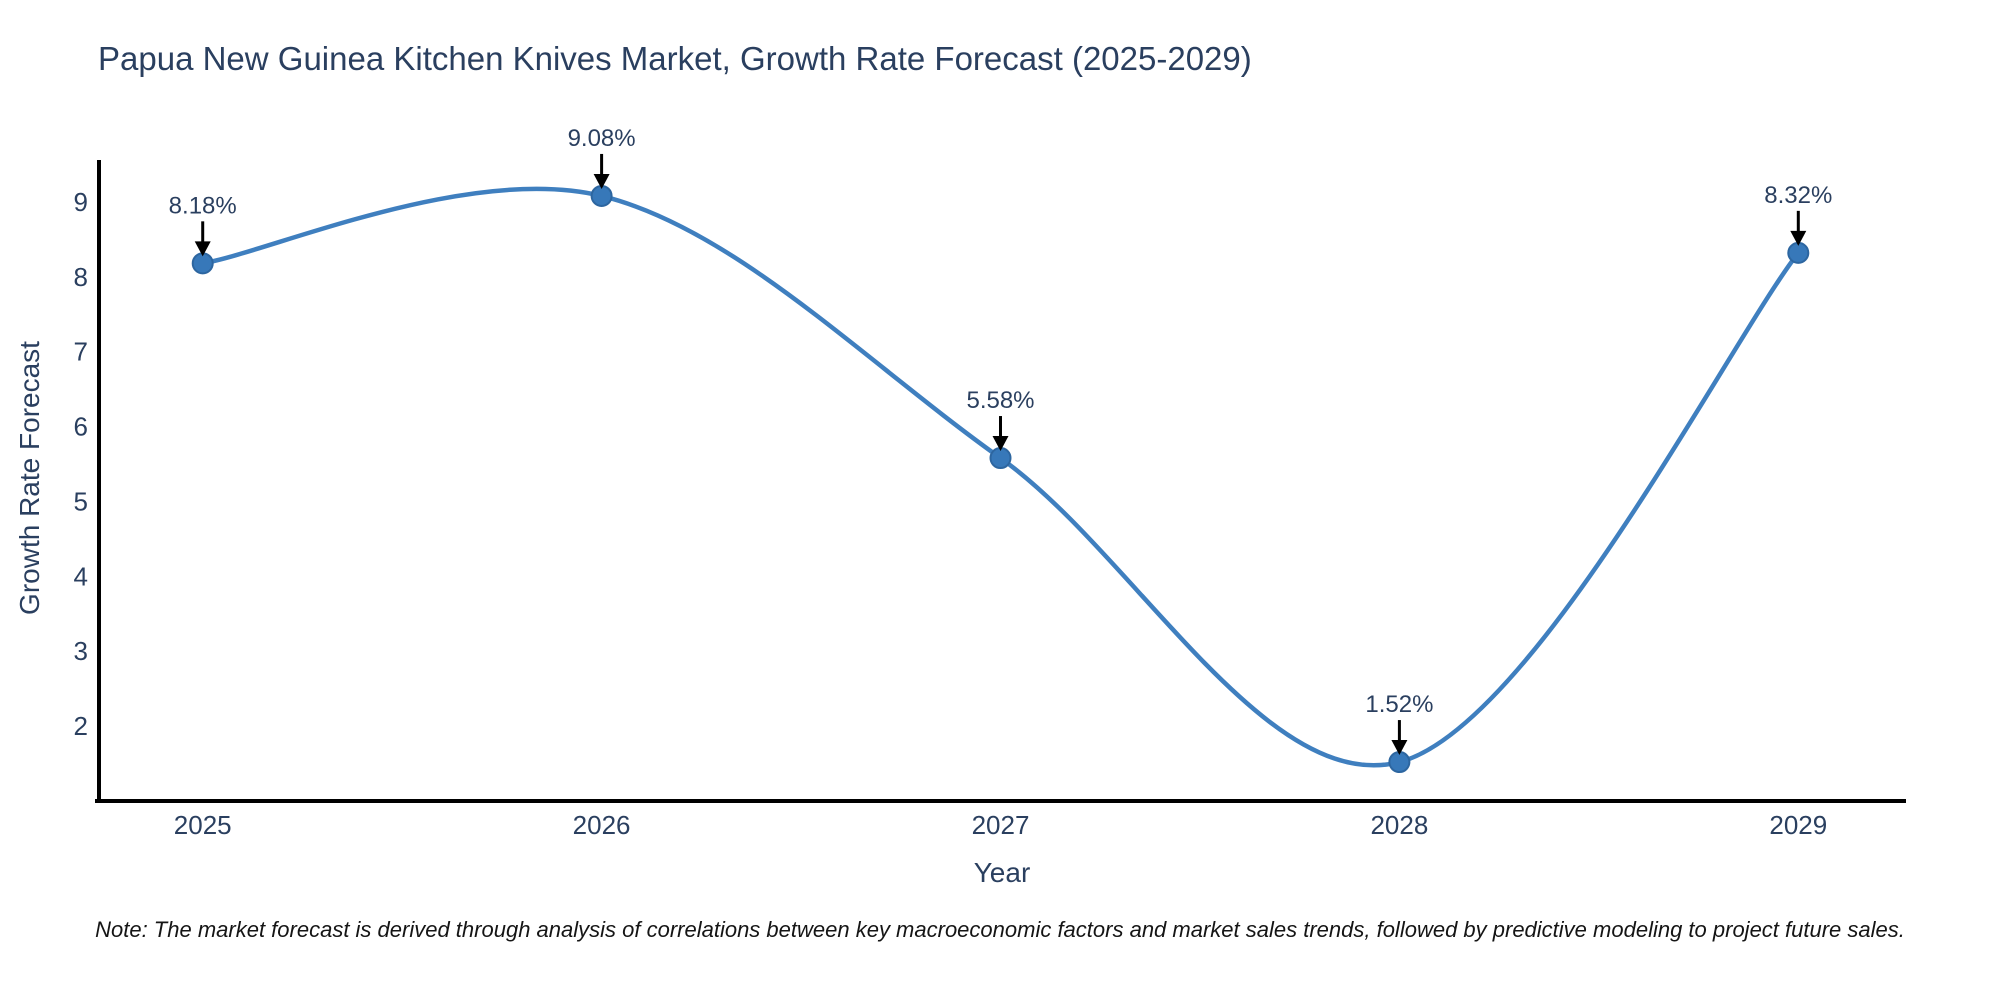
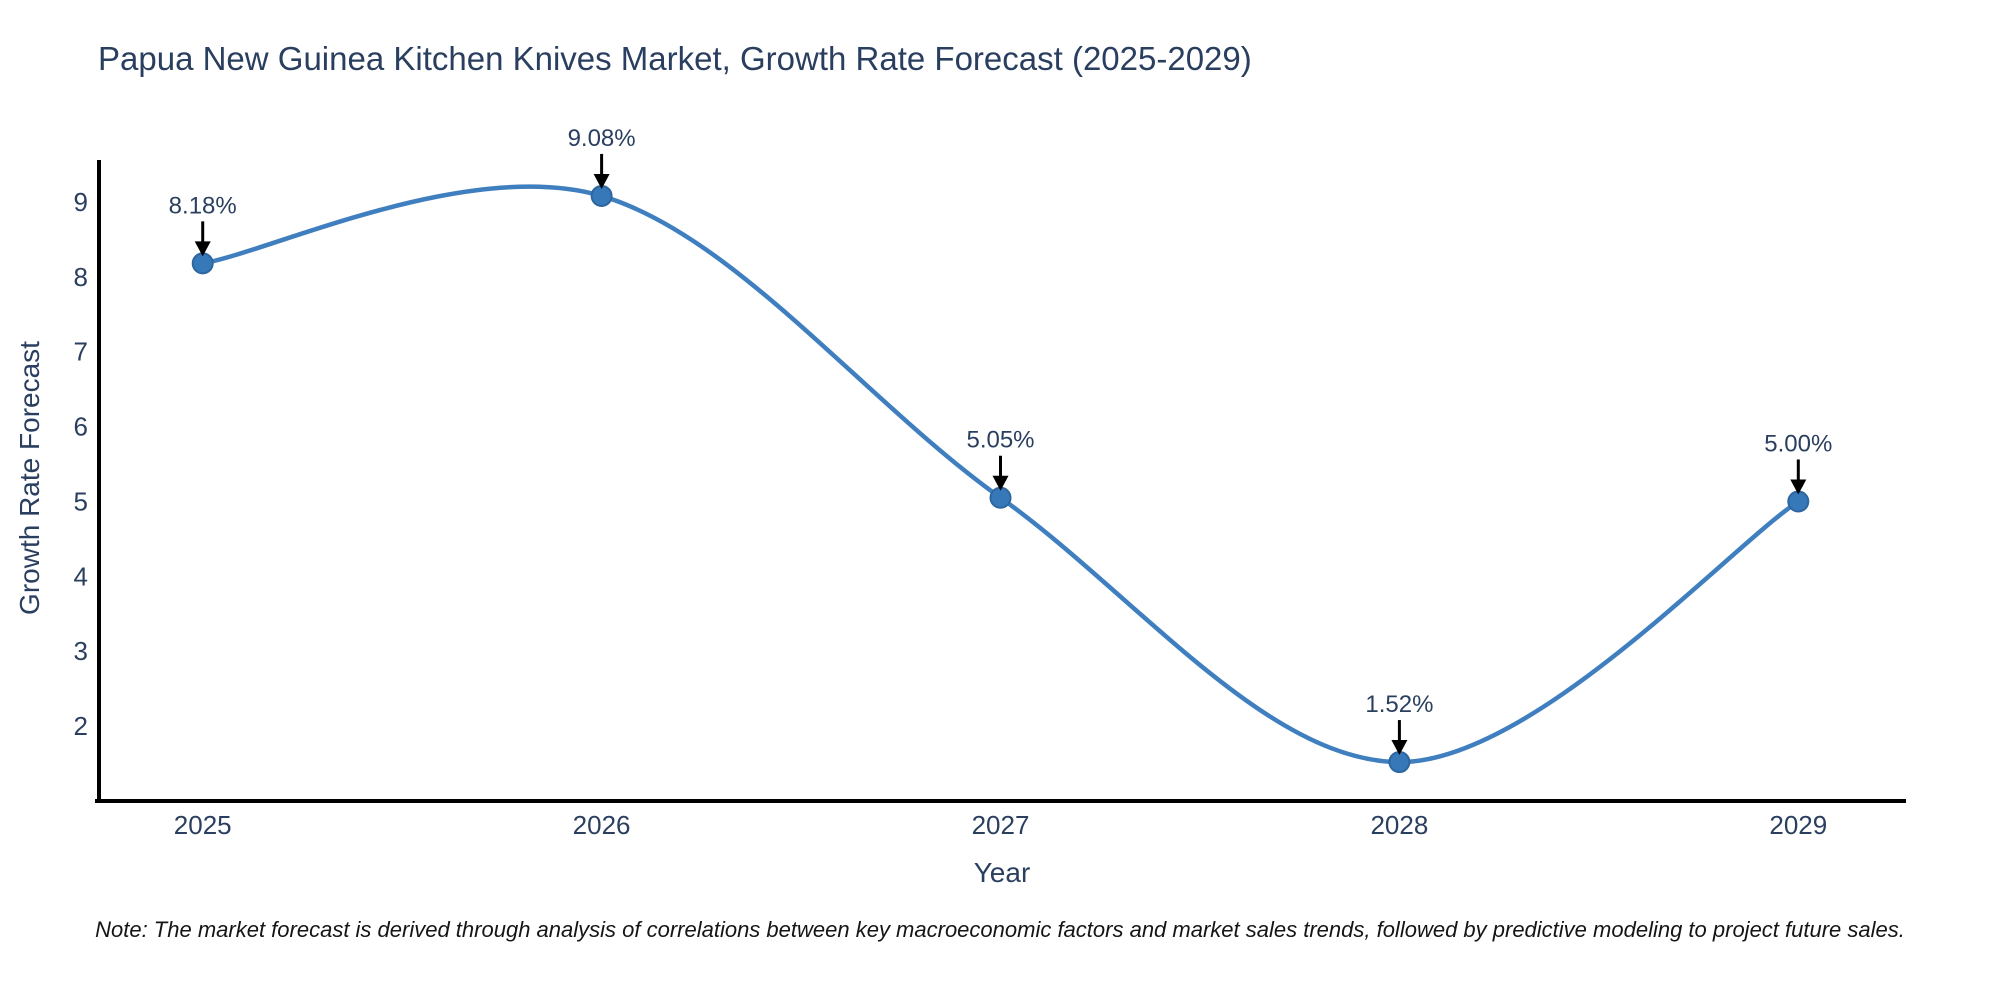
2027: 5.58% -> 5.05%
2029: 8.32% -> 5.00%
